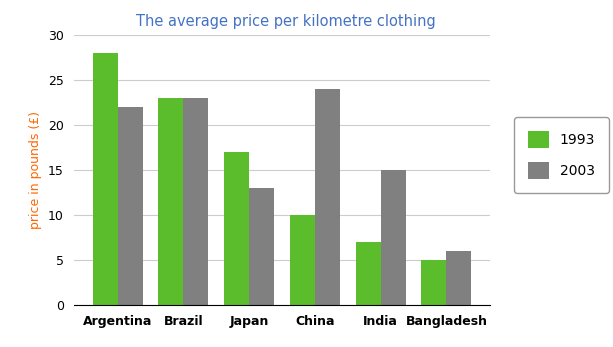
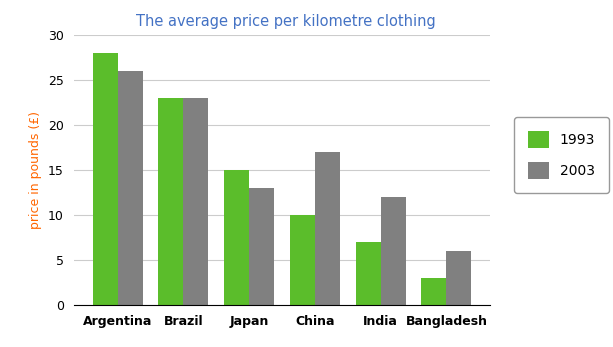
2003/Argentina: 22 -> 26
1993/Japan: 17 -> 15
2003/China: 24 -> 17
2003/India: 15 -> 12
1993/Bangladesh: 5 -> 3
